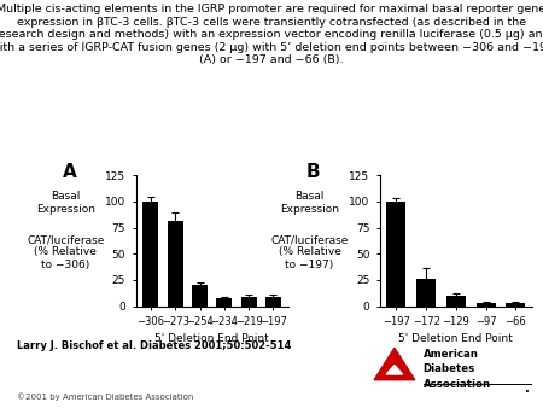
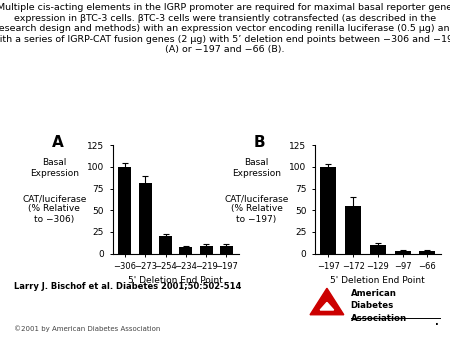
−172: 26 -> 55
